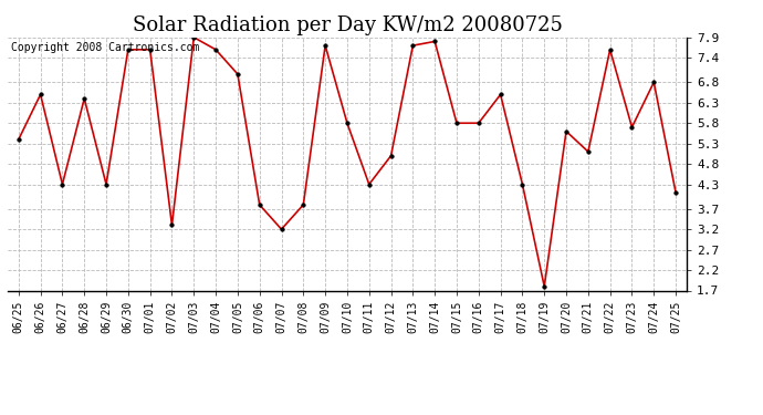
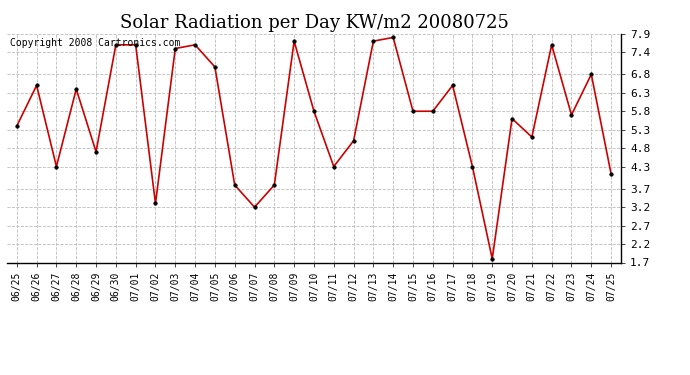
06/29: 4.3 -> 4.7
07/03: 7.9 -> 7.5
